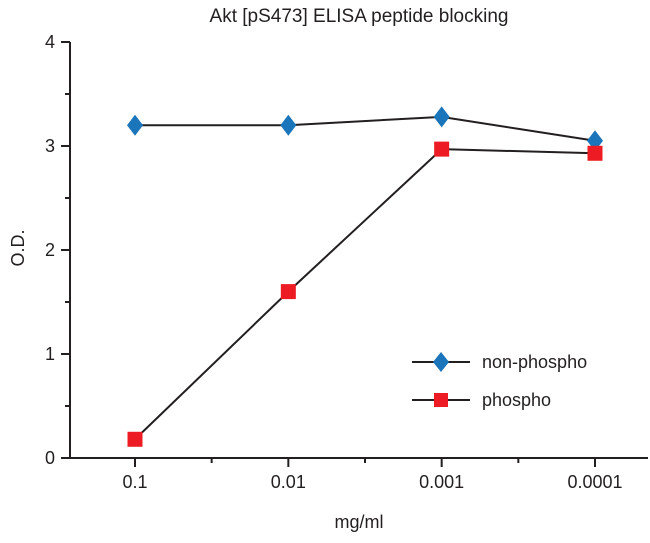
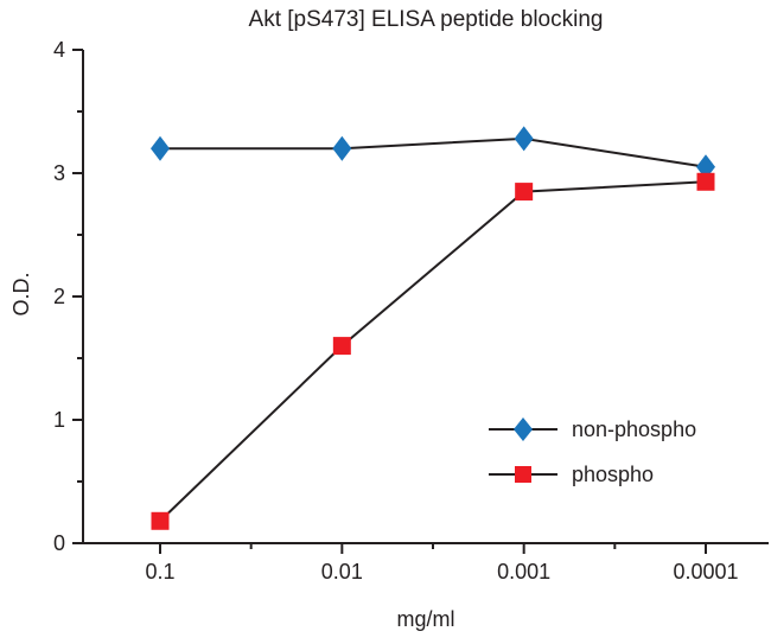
phospho/0.001: 2.97 -> 2.85
